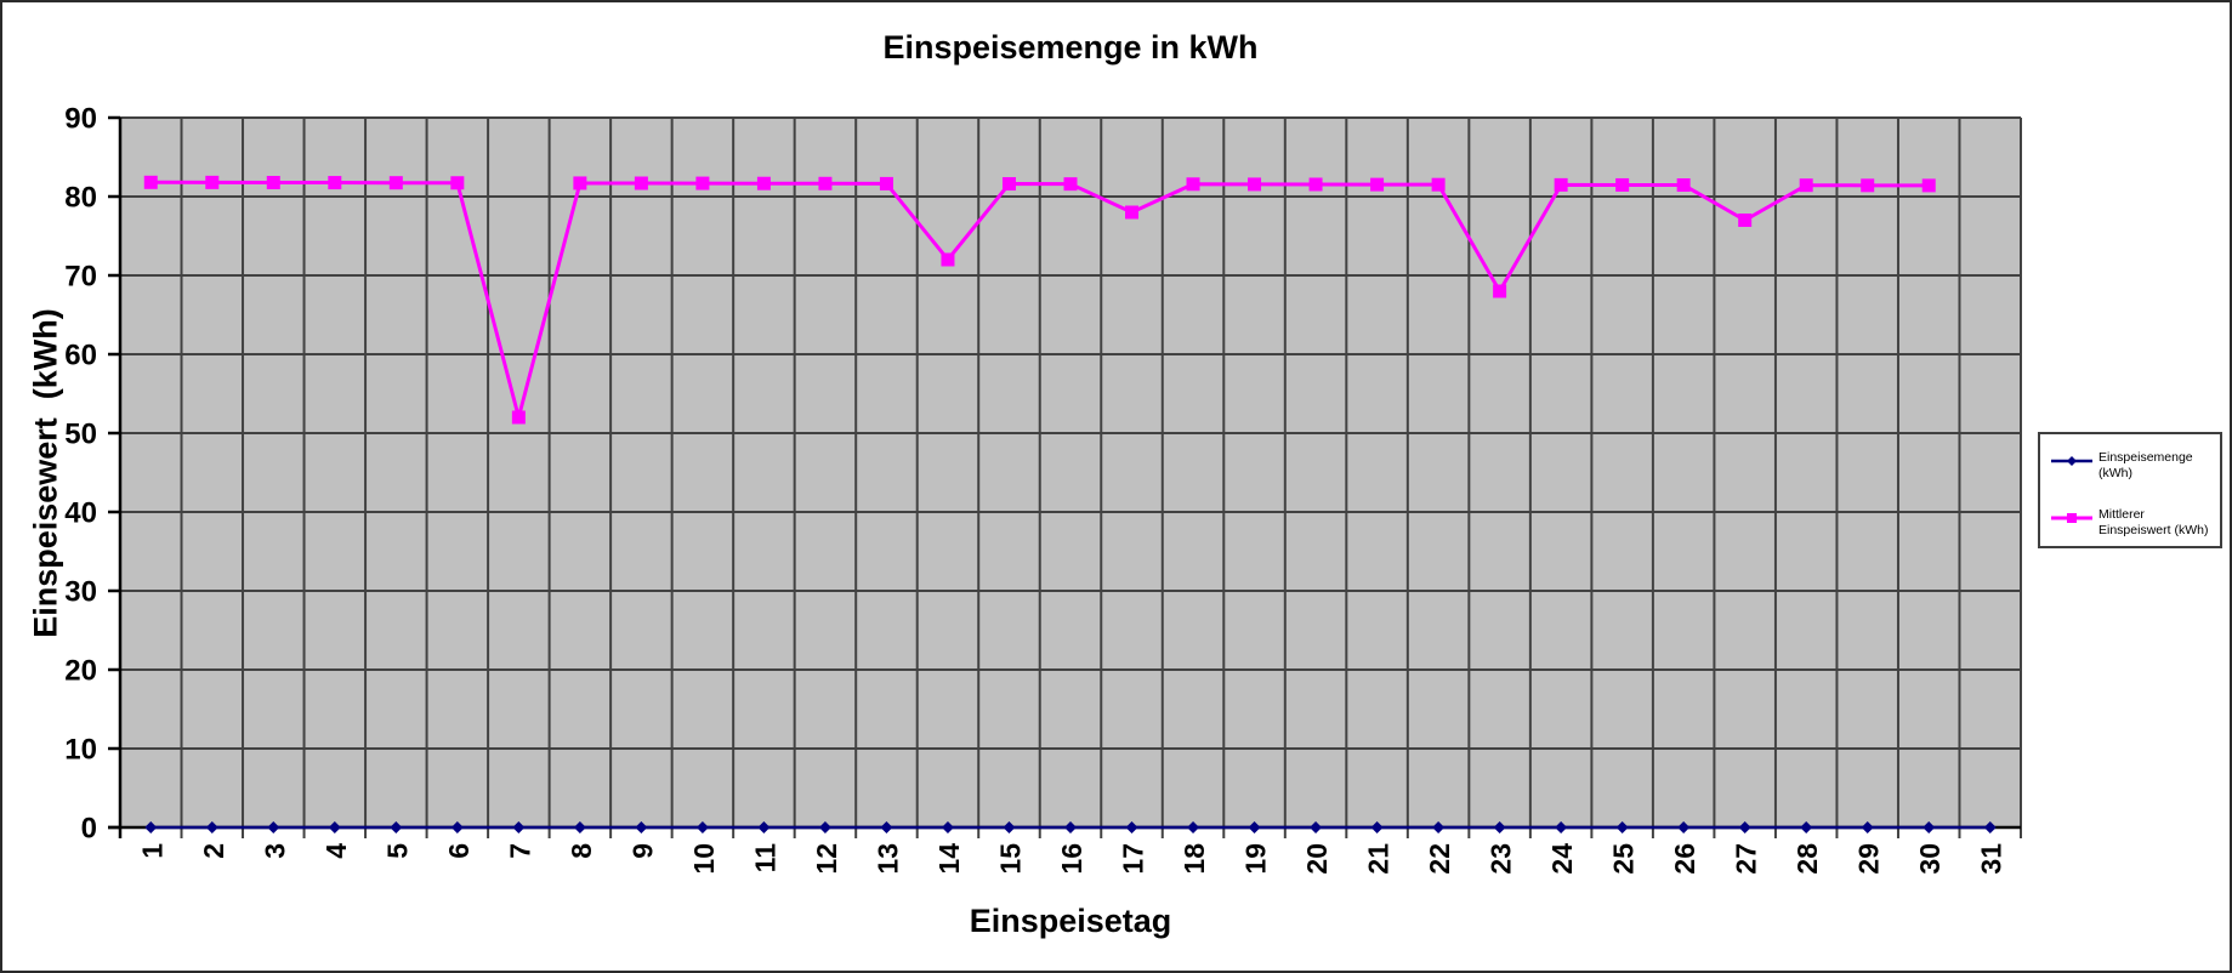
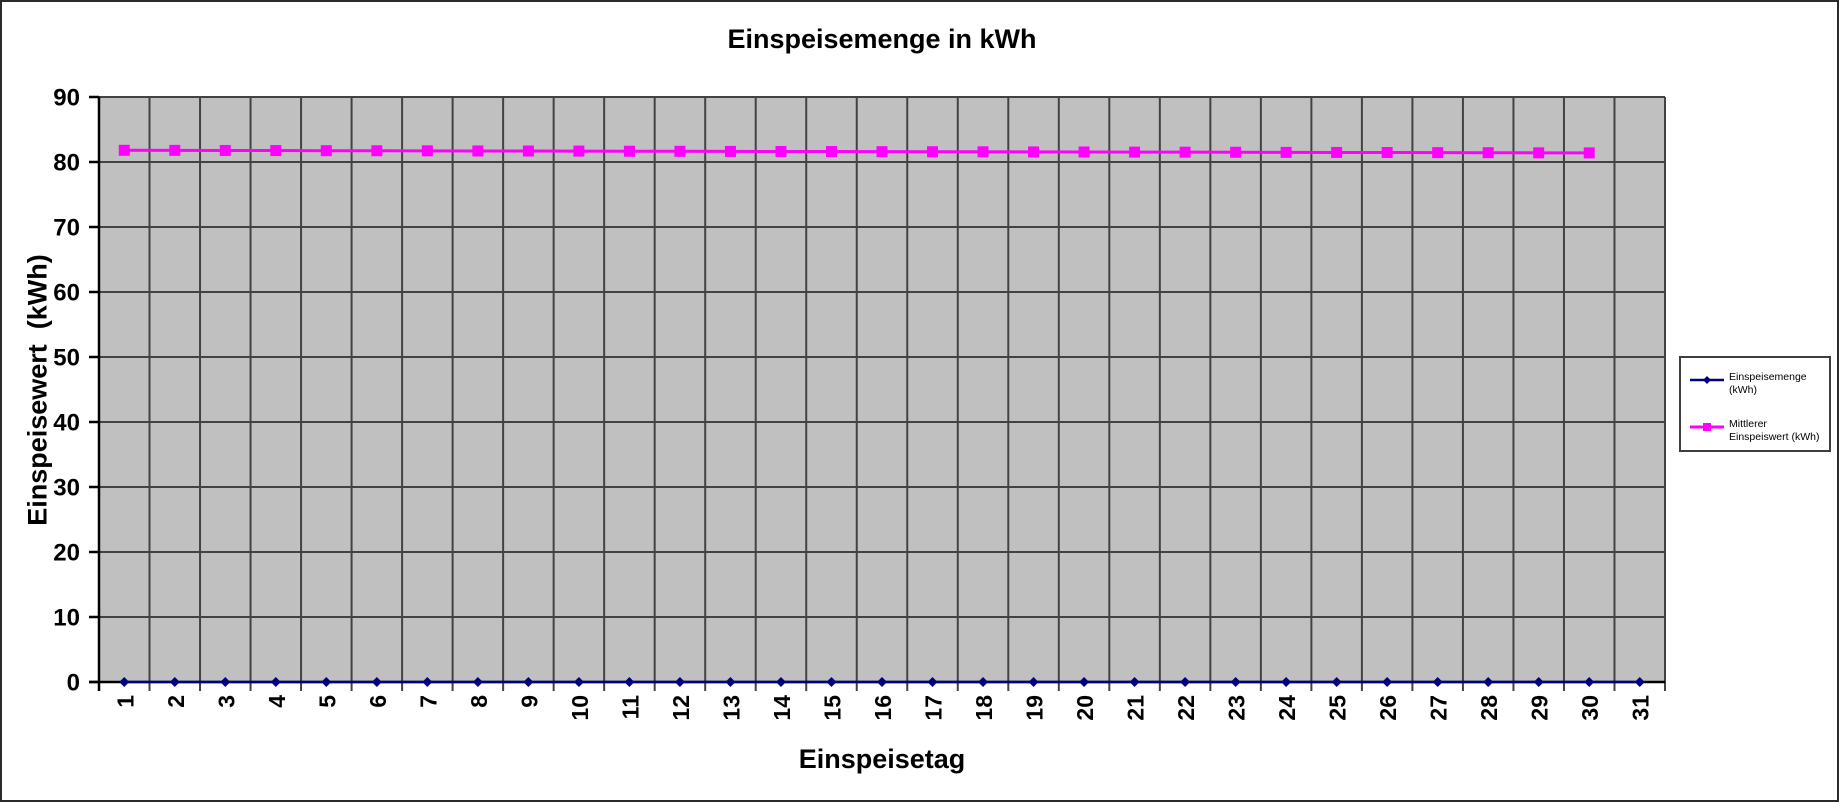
Mittlerer Einspeiswert (kWh)/7: 52 -> 82
Mittlerer Einspeiswert (kWh)/14: 72 -> 82
Mittlerer Einspeiswert (kWh)/17: 78 -> 82
Mittlerer Einspeiswert (kWh)/23: 68 -> 82
Mittlerer Einspeiswert (kWh)/27: 77 -> 81
